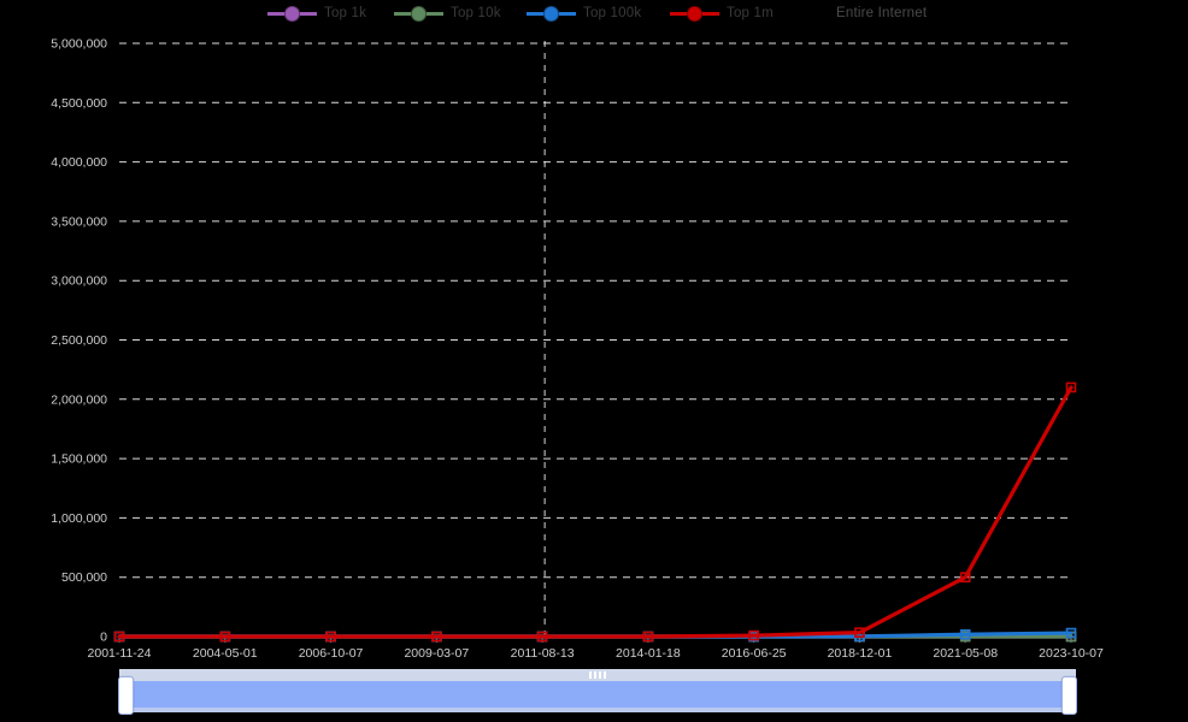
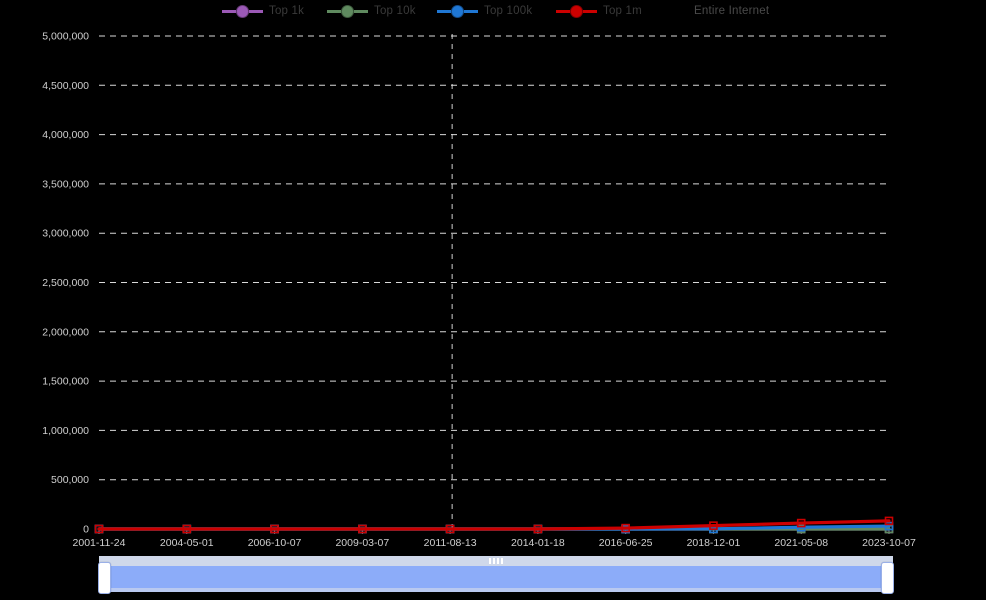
Top 1m/2021-05-08: 500000 -> 100000
Top 1m/2023-10-07: 2100000 -> 100000
